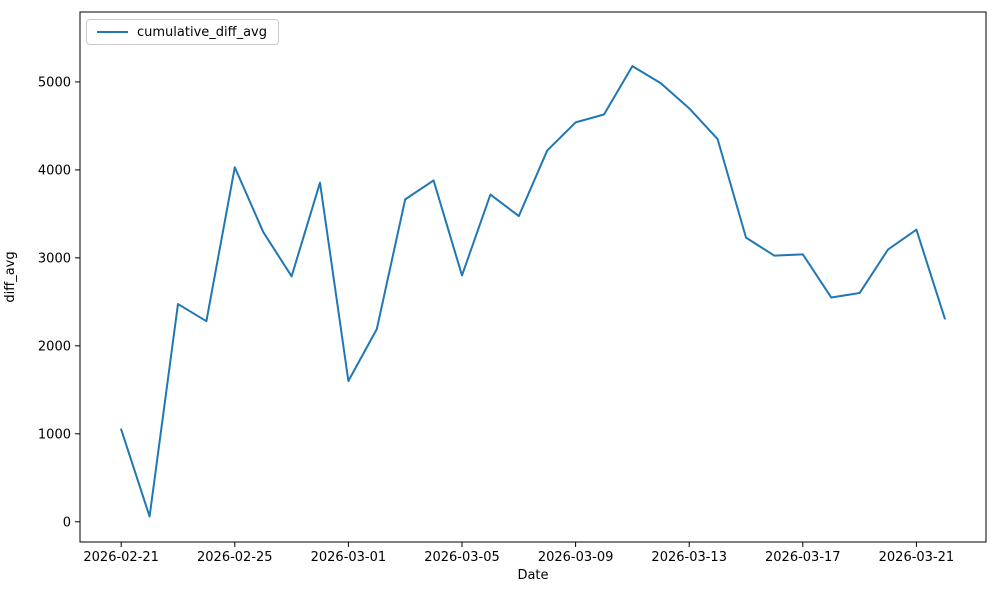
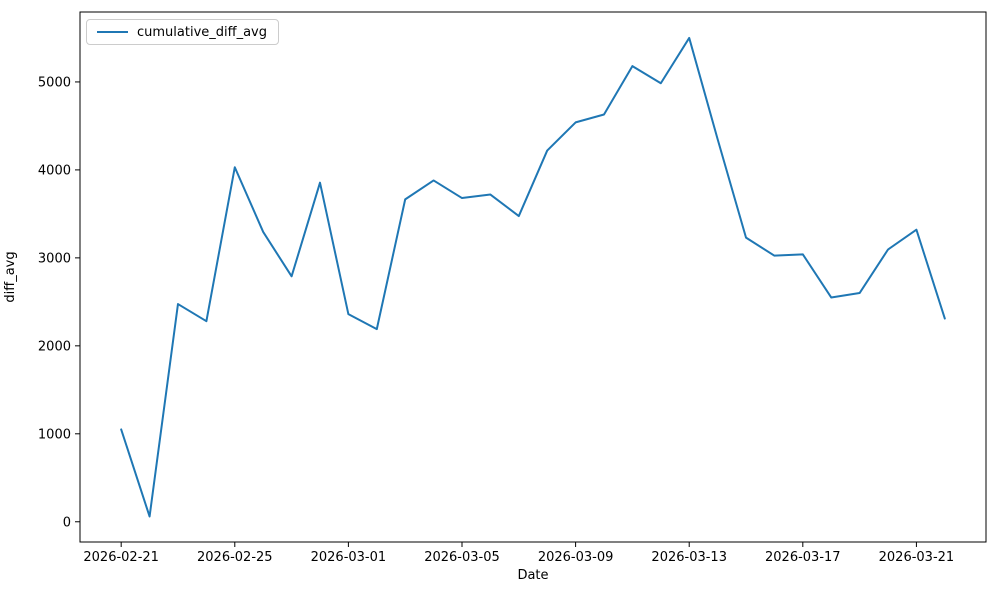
2026-03-01: 1600 -> 2400
2026-03-05: 2800 -> 3700
2026-03-13: 4700 -> 5500
